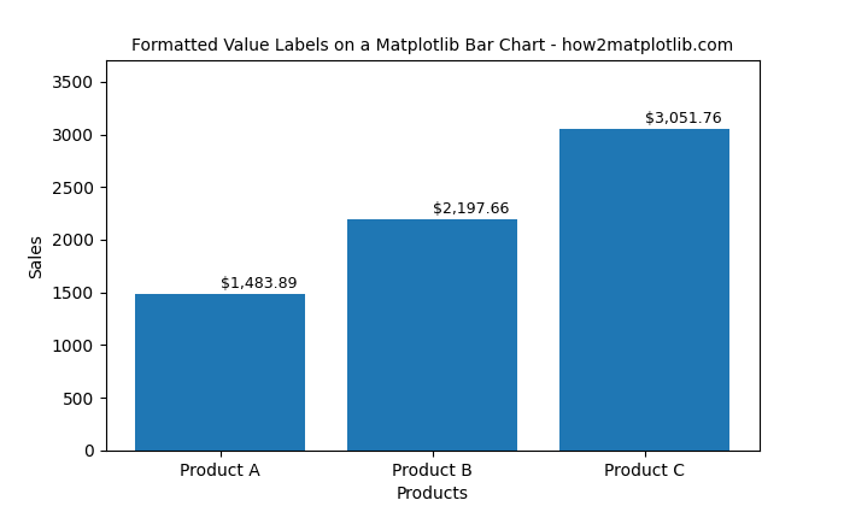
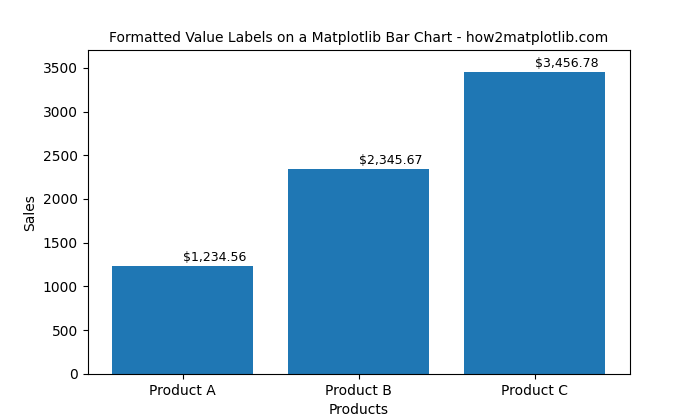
Product A: $1,483.89 -> $1,234.56
Product B: $2,197.66 -> $2,345.67
Product C: $3,051.76 -> $3,456.78
